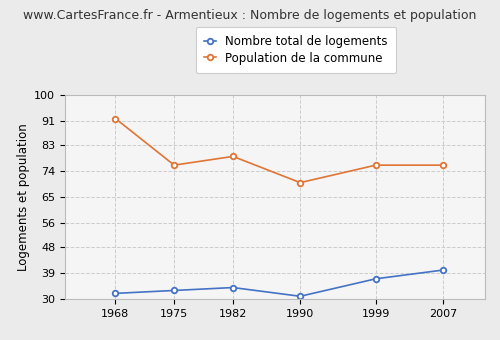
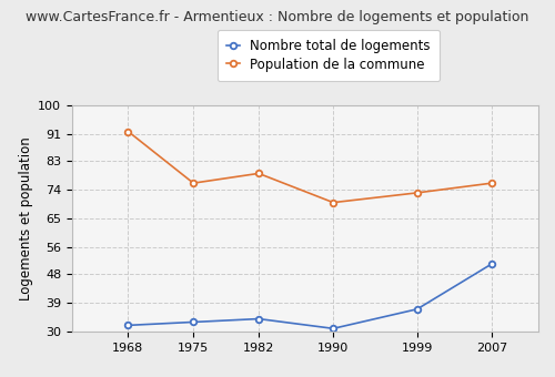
Population de la commune/1999: 76 -> 73
Nombre total de logements/2007: 40 -> 51
